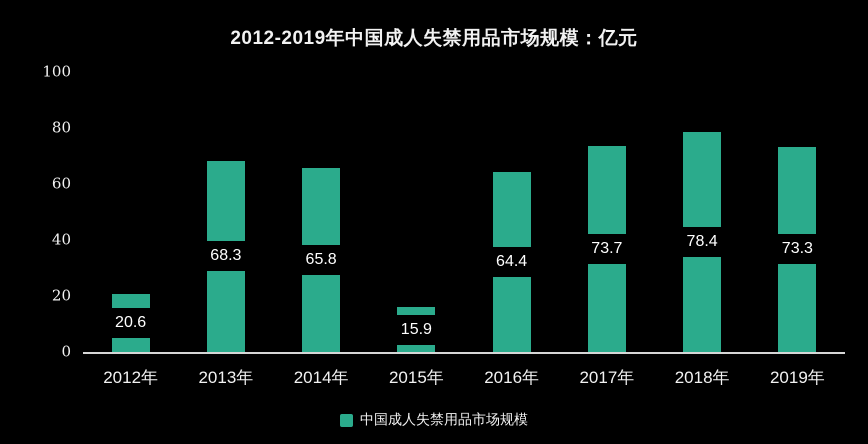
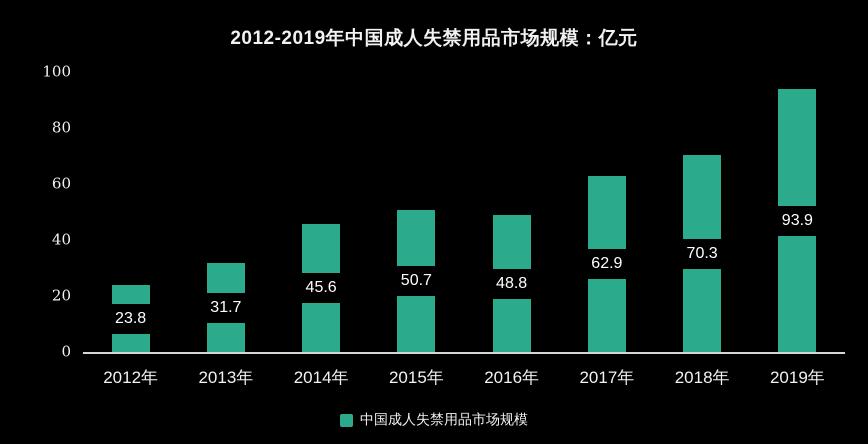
2012年: 20.6 -> 23.8
2013年: 68.3 -> 31.7
2014年: 65.8 -> 45.6
2015年: 15.9 -> 50.7
2016年: 64.4 -> 48.8
2017年: 73.7 -> 62.9
2018年: 78.4 -> 70.3
2019年: 73.3 -> 93.9
